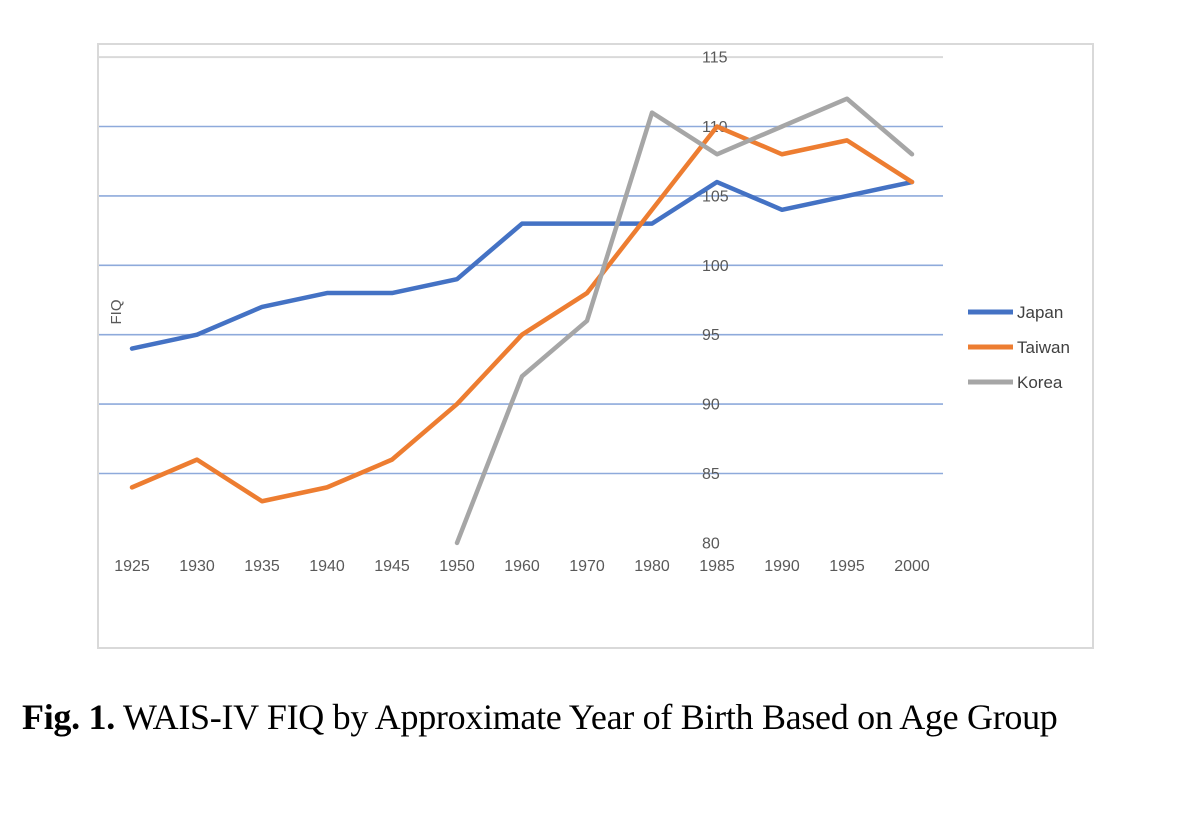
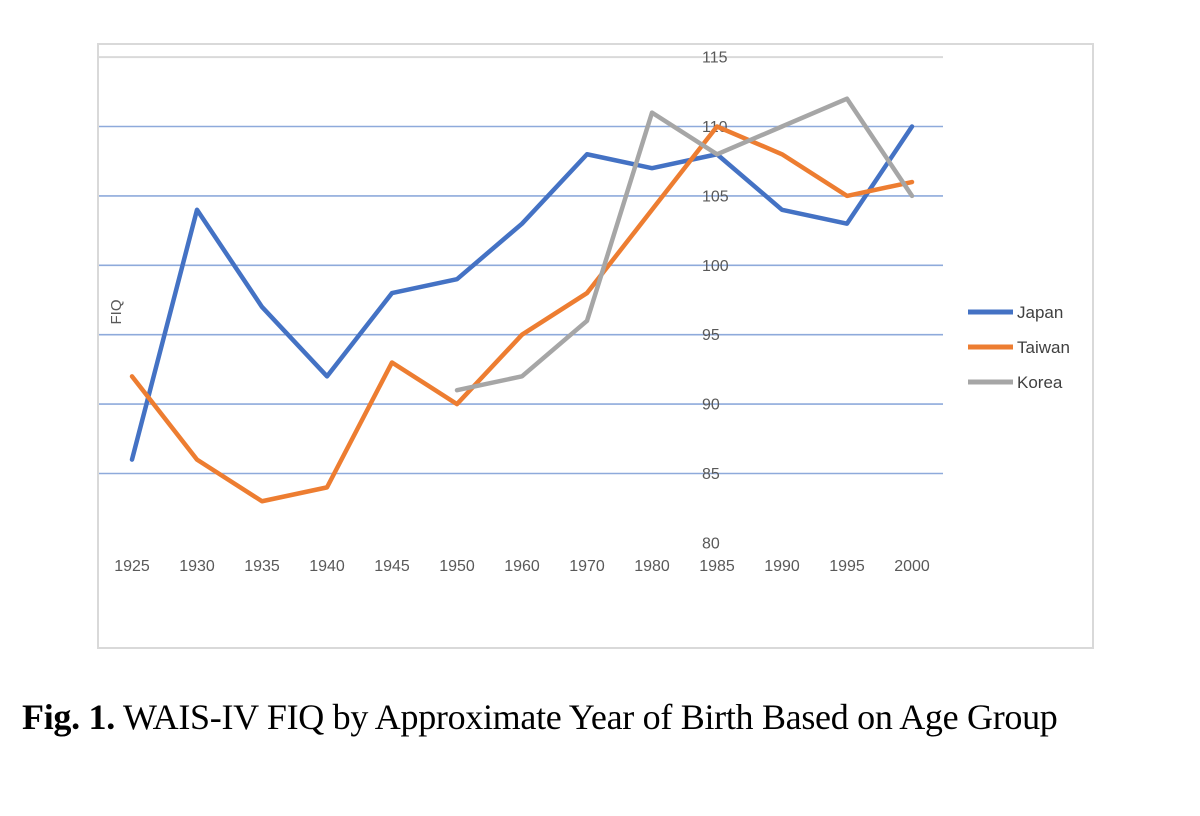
Japan/1925: 94 -> 86
Taiwan/1925: 84 -> 92
Japan/1930: 95 -> 104
Japan/1940: 98 -> 92
Taiwan/1945: 86 -> 93
Korea/1950: 80 -> 91
Japan/1970: 103 -> 108
Japan/1980: 103 -> 107
Japan/1985: 106 -> 108
Japan/1995: 105 -> 103
Taiwan/1995: 109 -> 105
Japan/2000: 106 -> 110
Korea/2000: 108 -> 105
